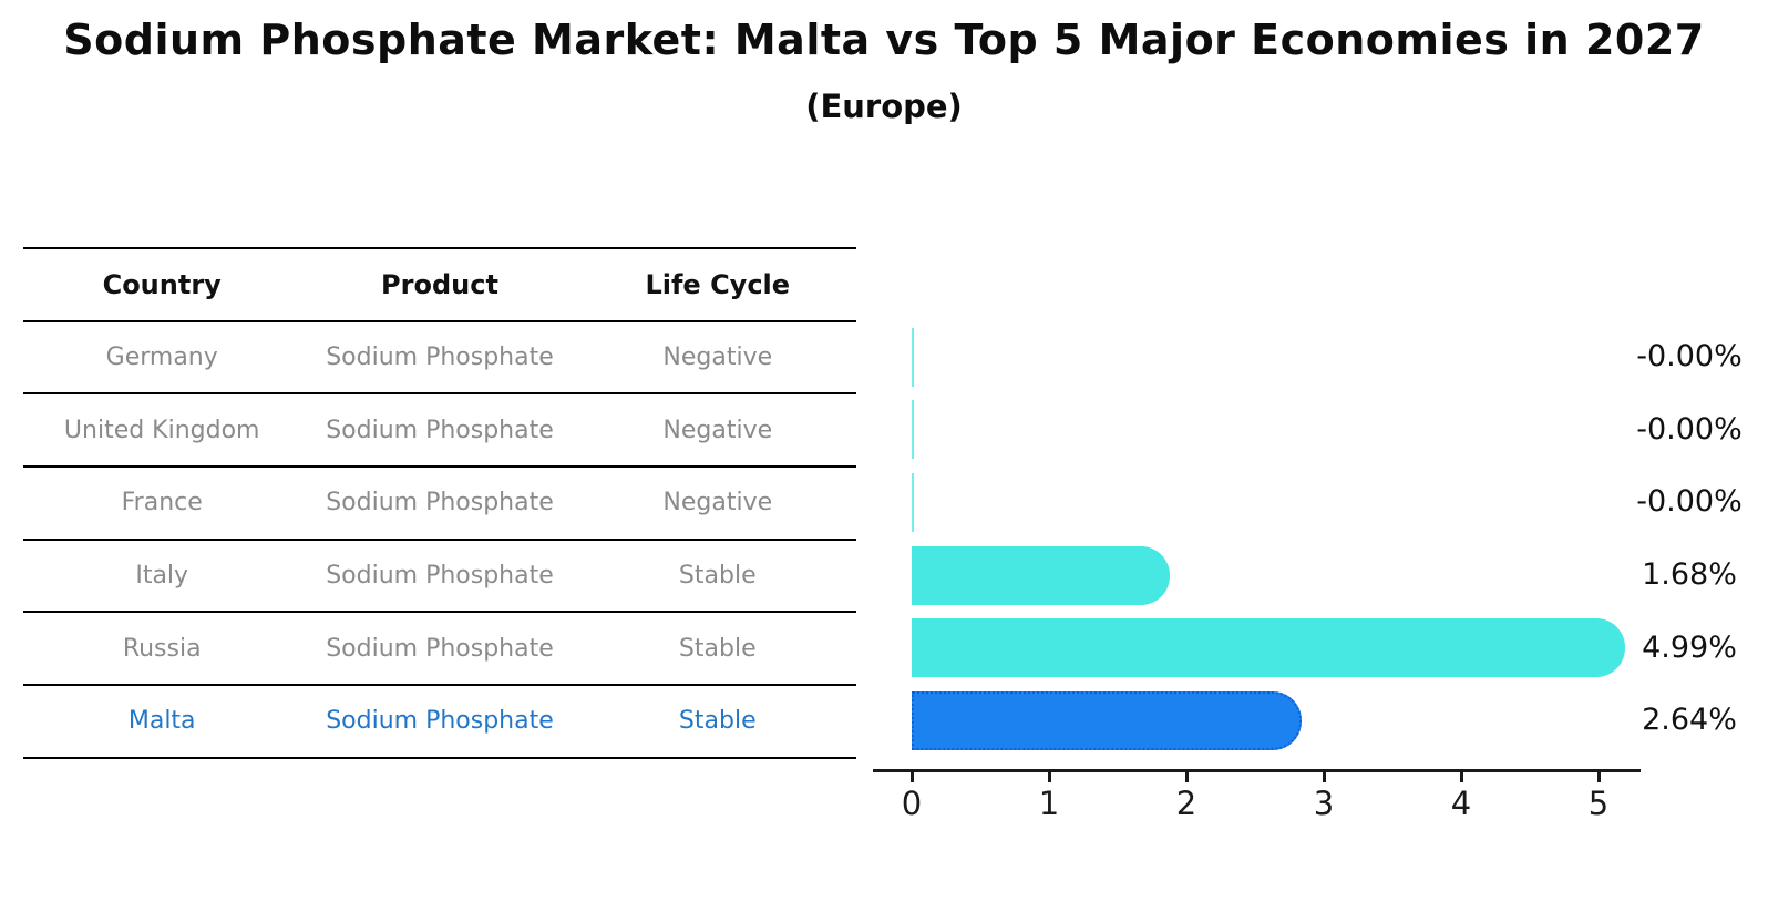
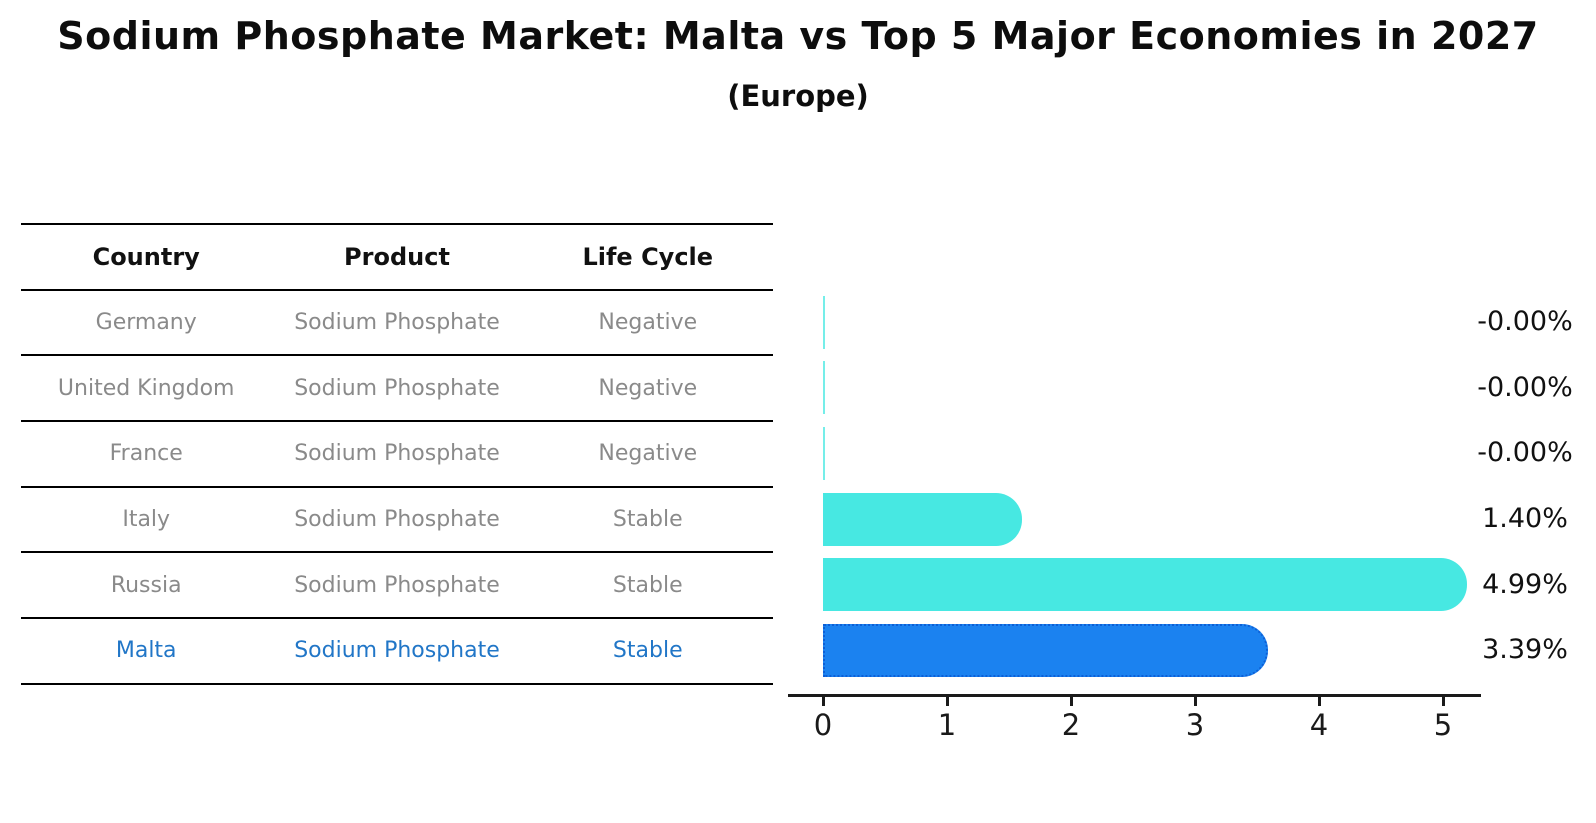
Italy: 1.68% -> 1.40%
Malta: 2.64% -> 3.39%
